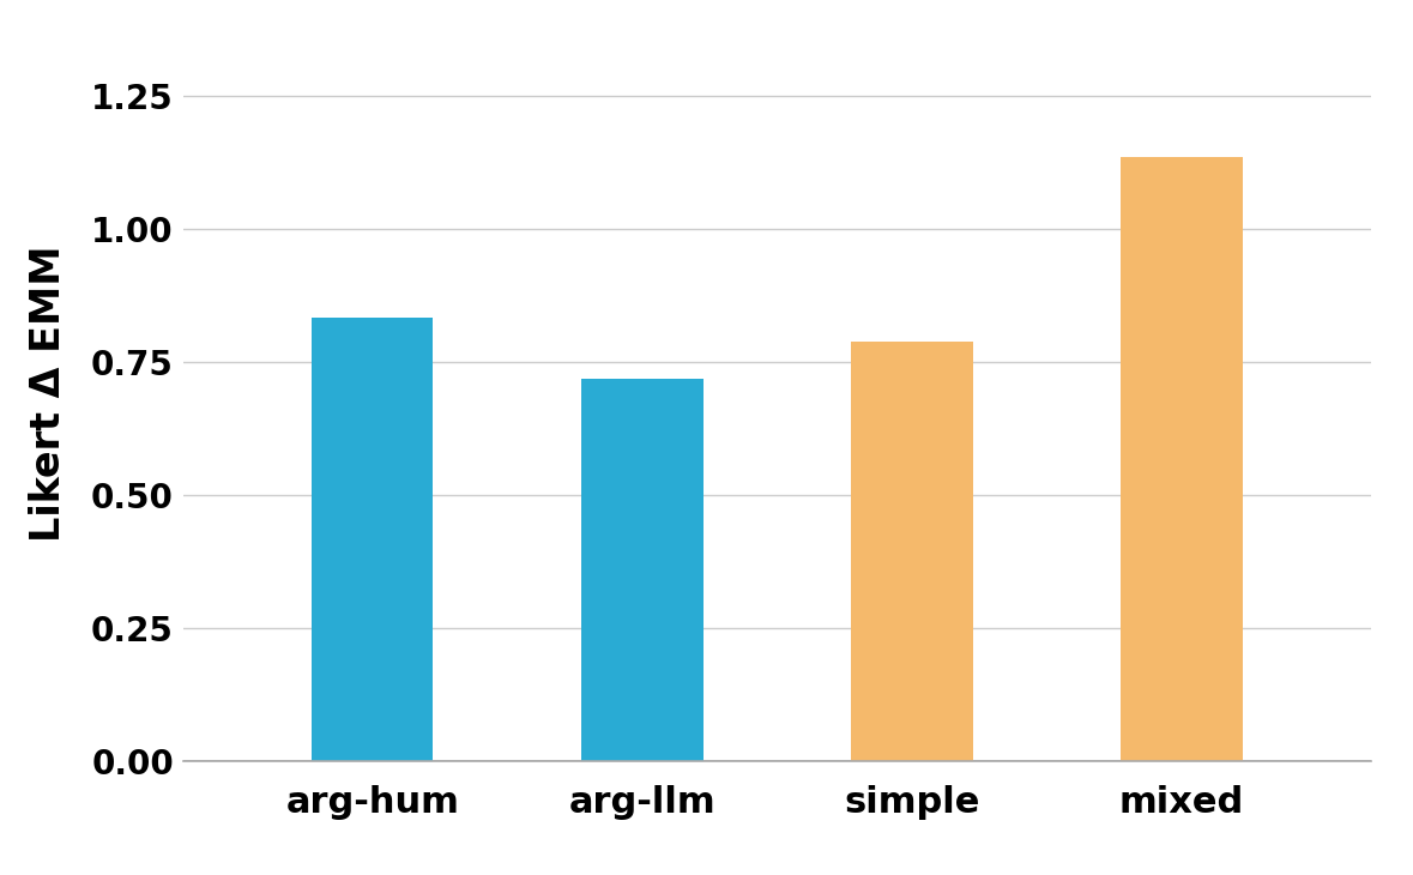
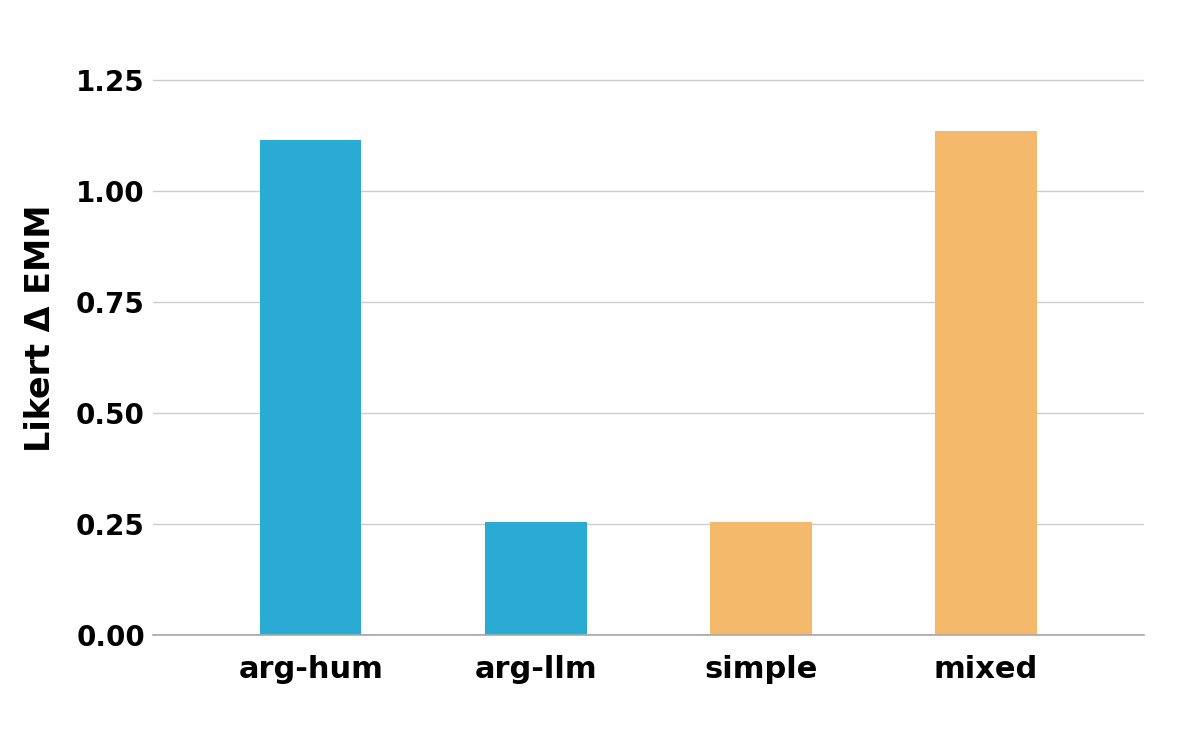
arg-hum: 0.833 -> 1.115
arg-llm: 0.718 -> 0.255
simple: 0.789 -> 0.255
